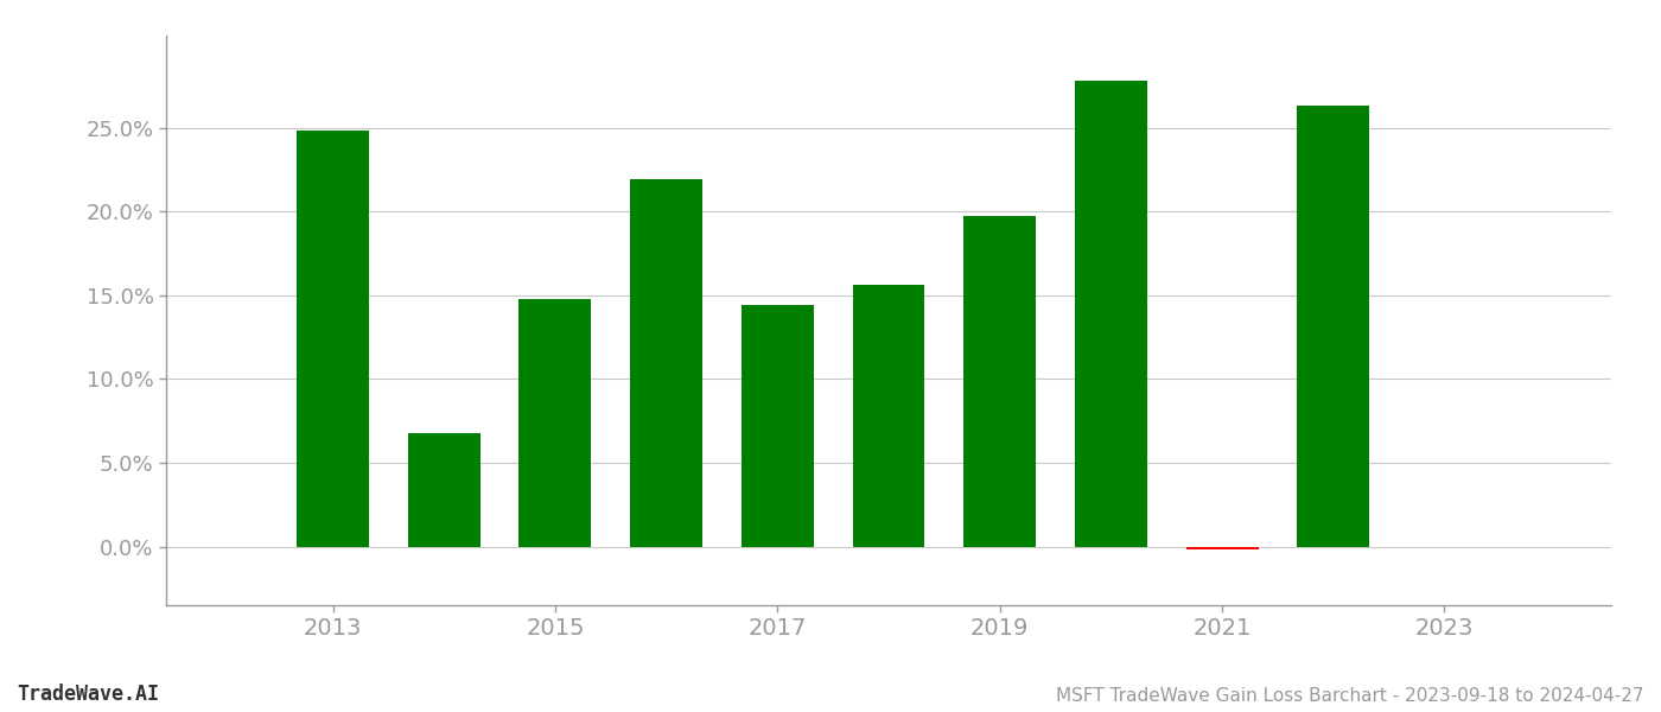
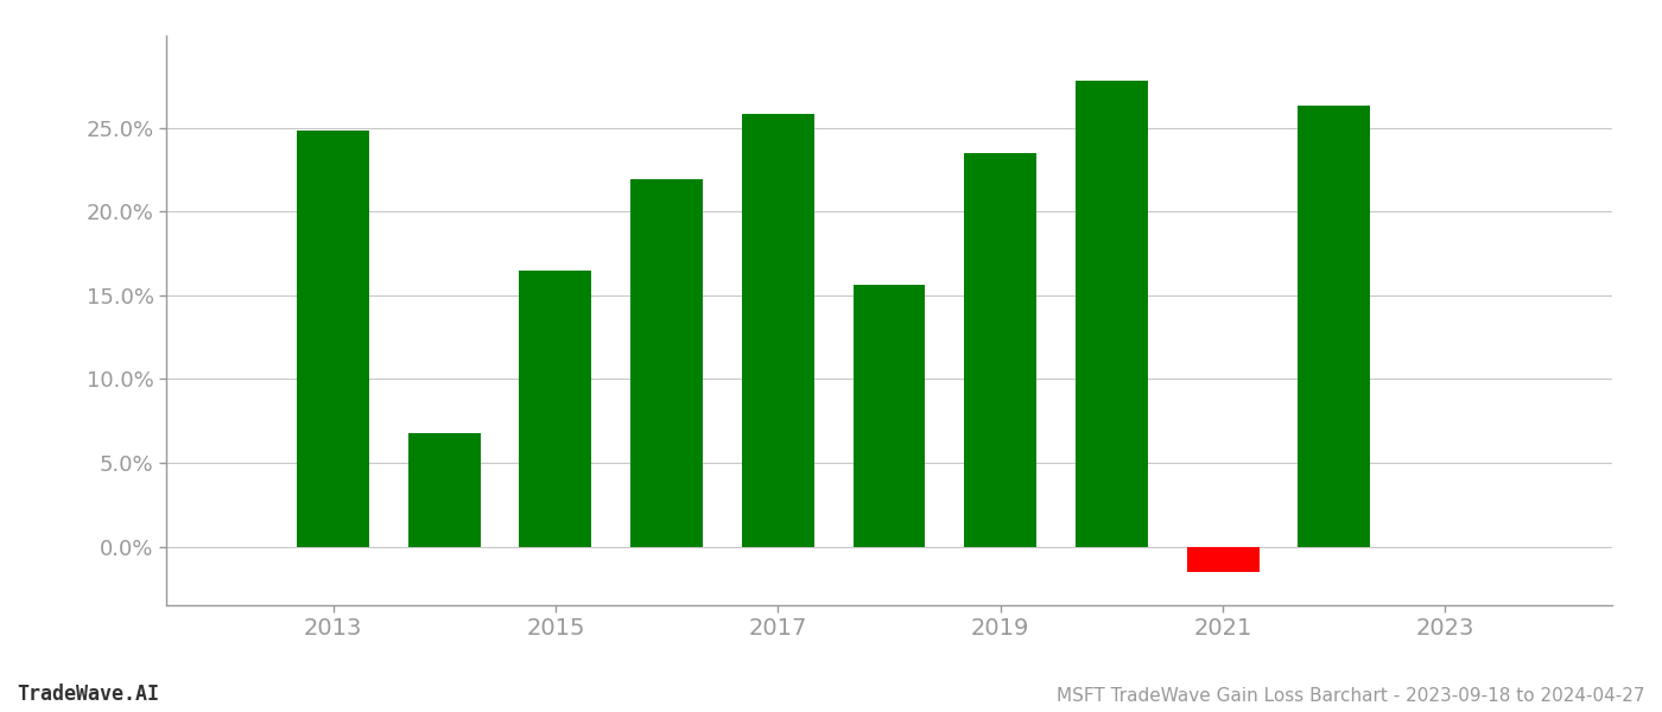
2015: 14.8% -> 16.5%
2017: 14.4% -> 25.8%
2019: 19.7% -> 23.5%
2021: -0.2% -> -1.5%
